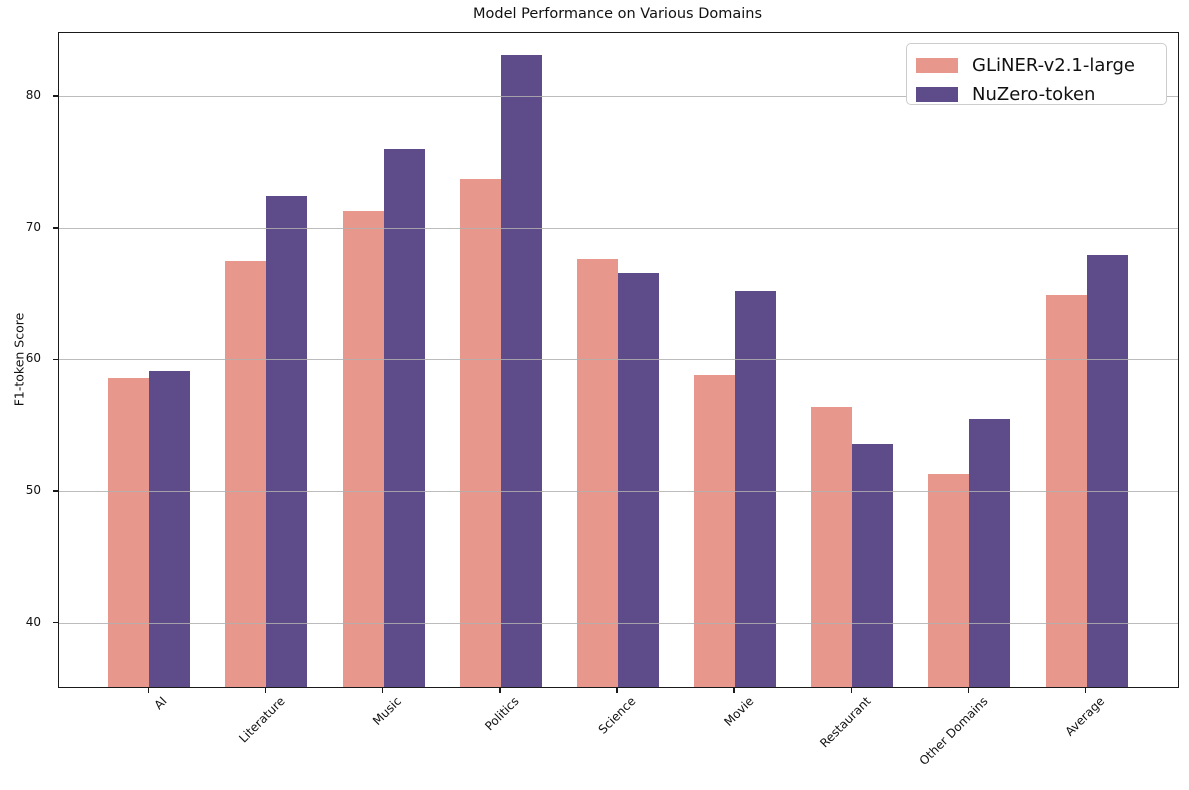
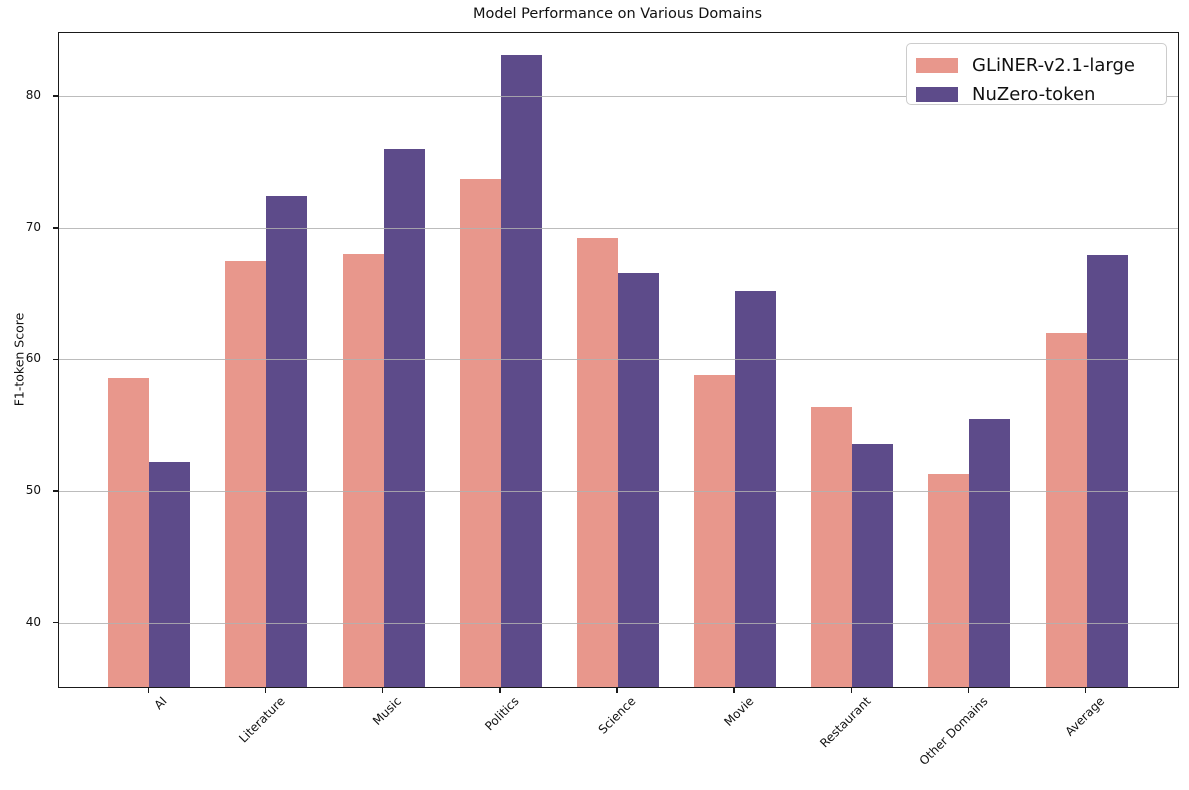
NuZero-token/AI: 59.1 -> 52.2
GLiNER-v2.1-large/Music: 71.3 -> 68.0
GLiNER-v2.1-large/Science: 67.6 -> 69.2
GLiNER-v2.1-large/Average: 64.9 -> 62.0
